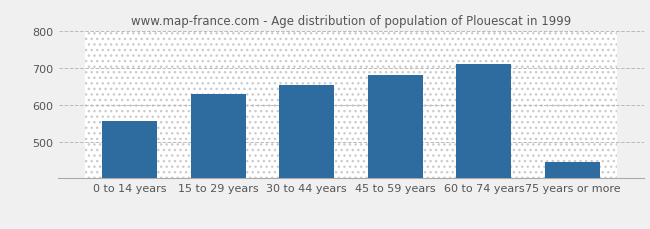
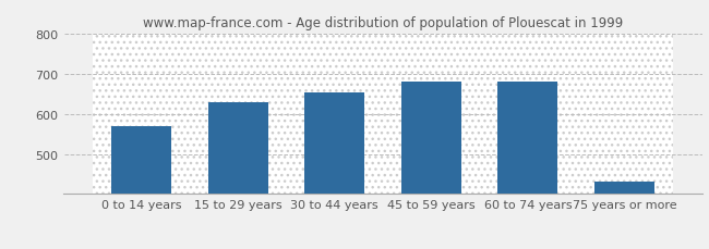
0 to 14 years: 555 -> 570
60 to 74 years: 710 -> 680
75 years or more: 445 -> 430
